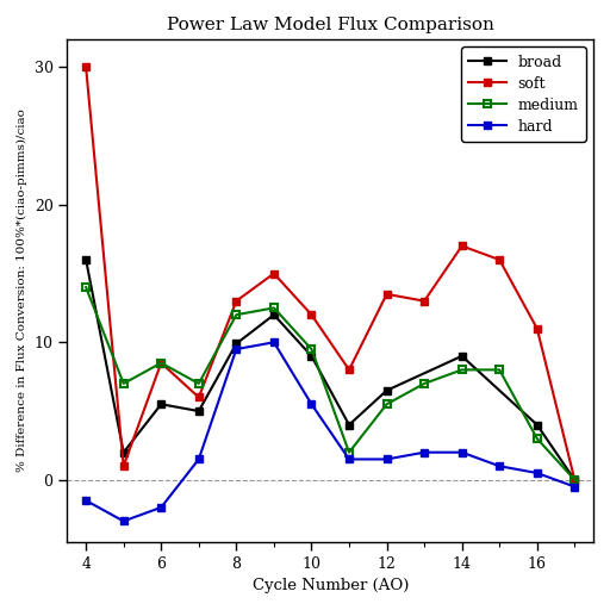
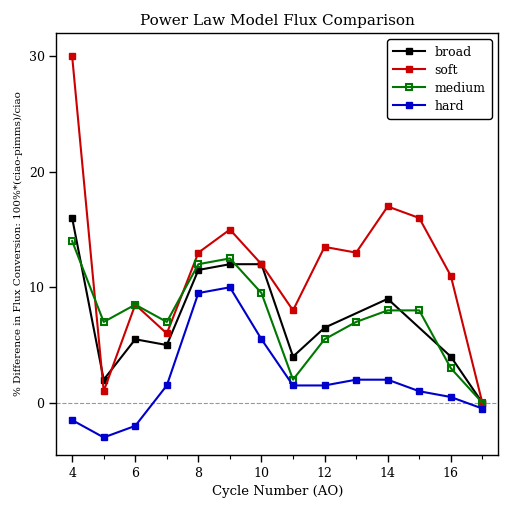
broad/8: 9.9 -> 11.5
broad/10: 9.0 -> 12.0
